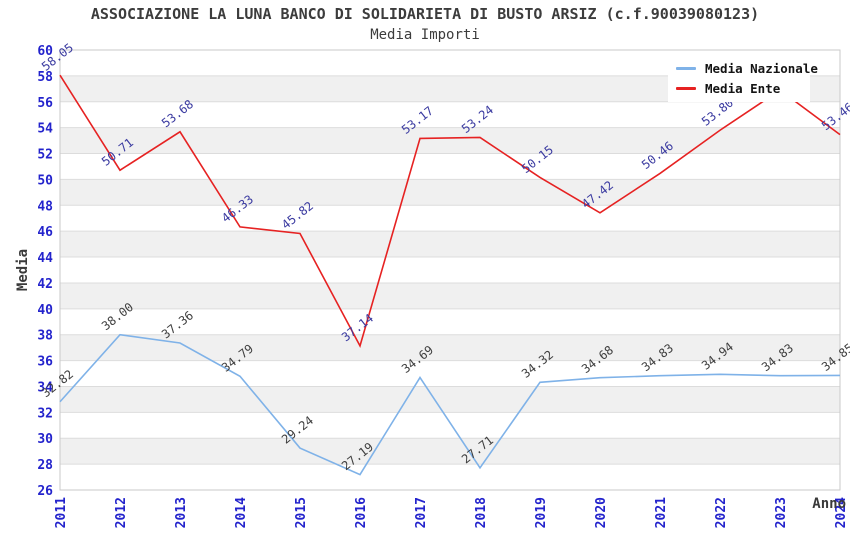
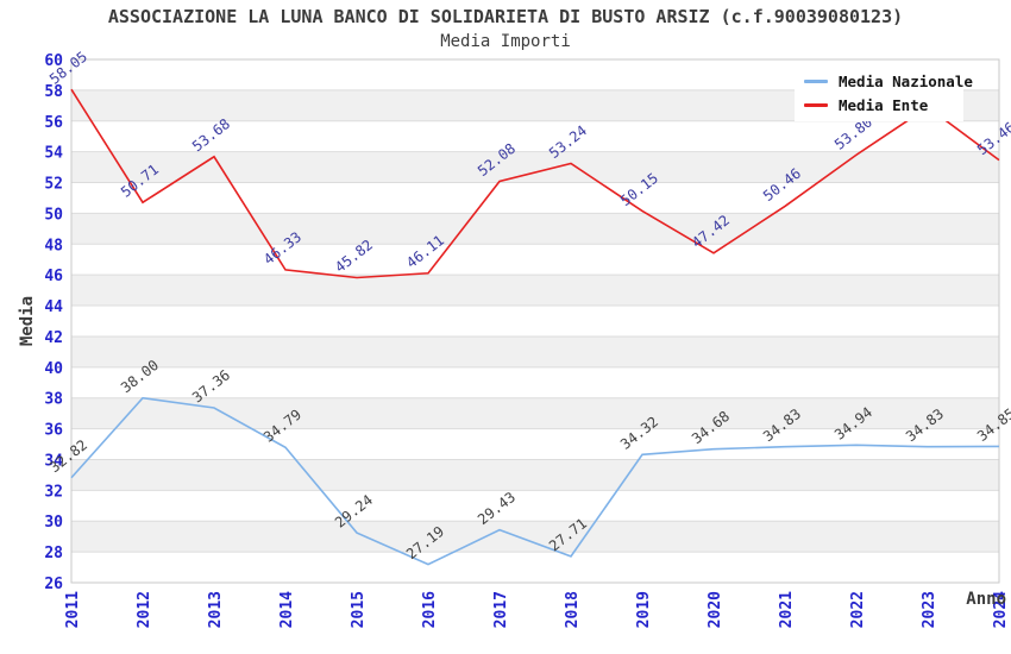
Media Ente/2016: 37.14 -> 46.11
Media Nazionale/2017: 34.69 -> 29.43
Media Ente/2017: 53.17 -> 52.08
